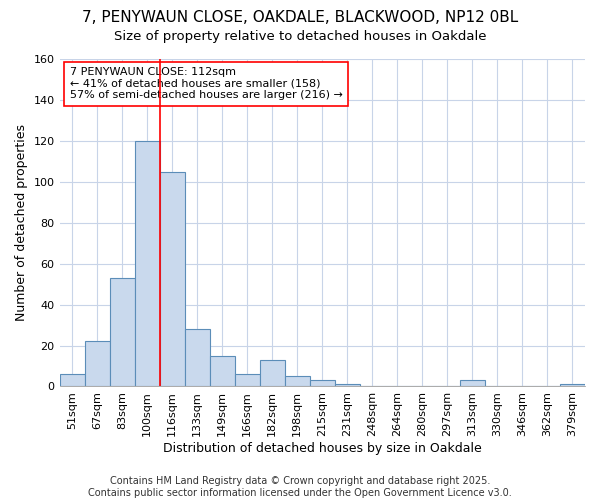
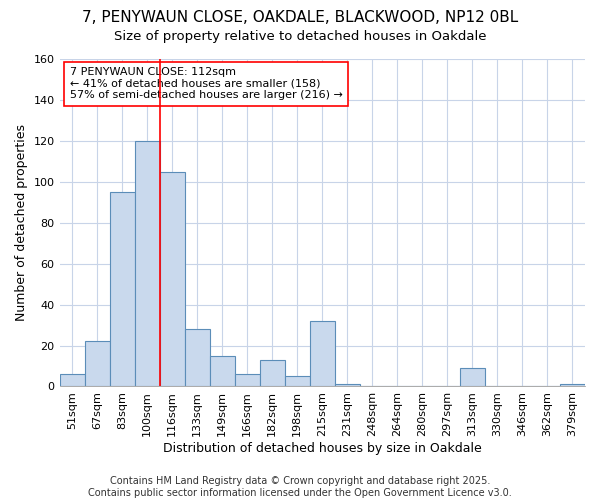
83sqm: 53 -> 95
215sqm: 3 -> 32
313sqm: 3 -> 9
